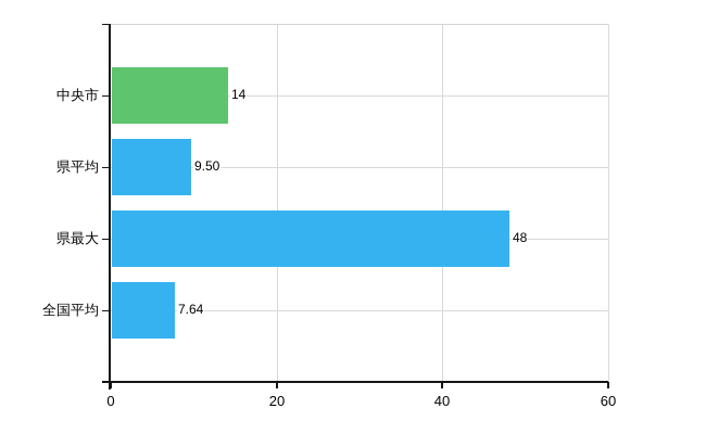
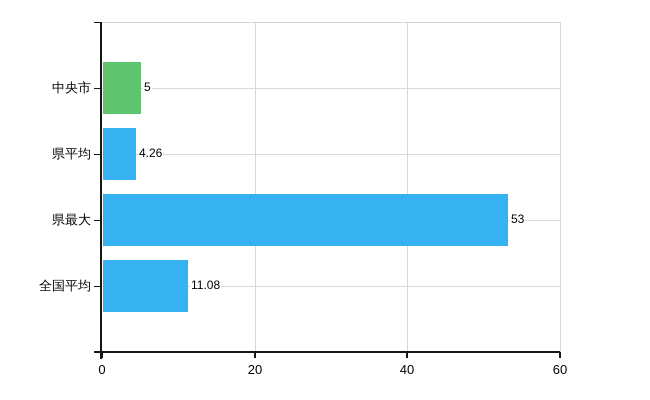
中央市: 14 -> 5
県平均: 9.50 -> 4.26
県最大: 48 -> 53
全国平均: 7.64 -> 11.08
